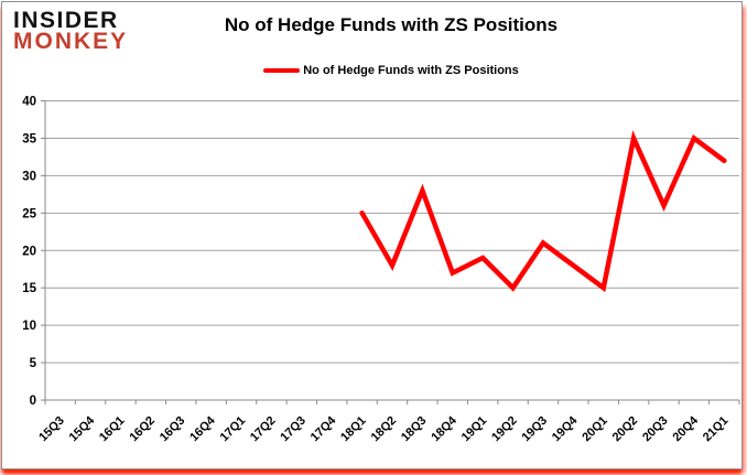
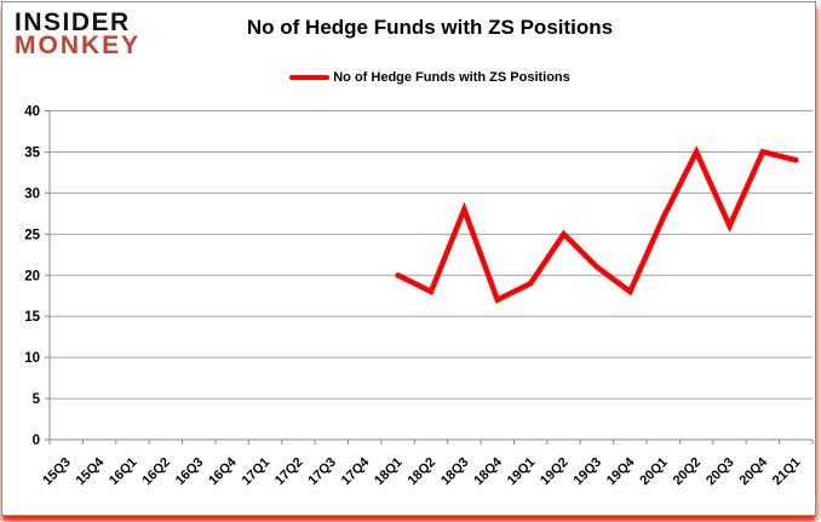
18Q1: 25 -> 20
19Q2: 15 -> 25
20Q1: 15 -> 27
21Q1: 32 -> 34
